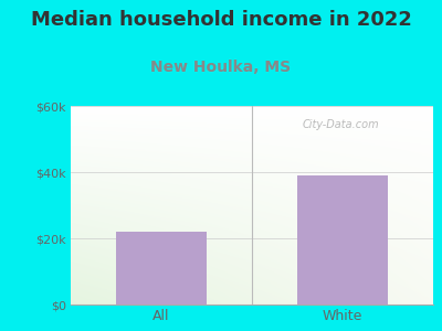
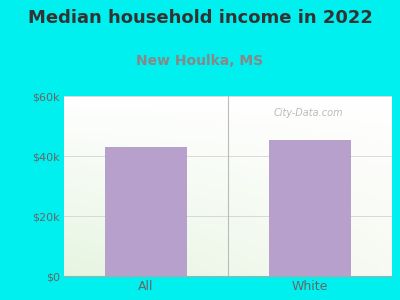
All: $22.0k -> $43.0k
White: $39.0k -> $45.5k
